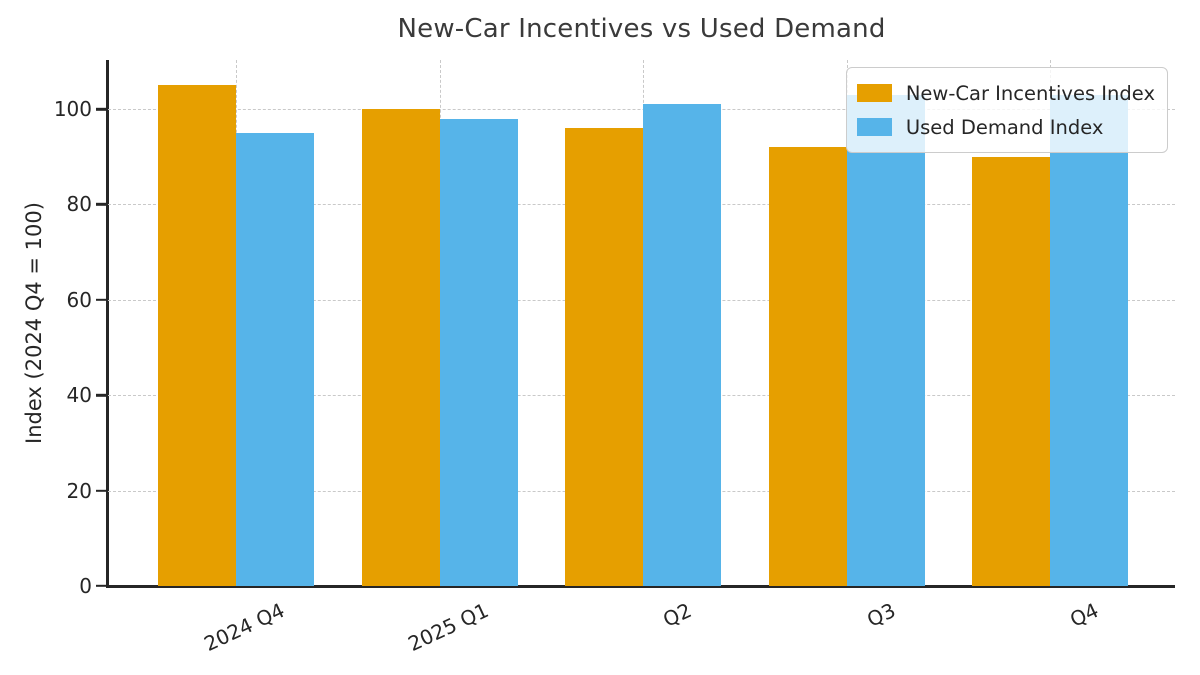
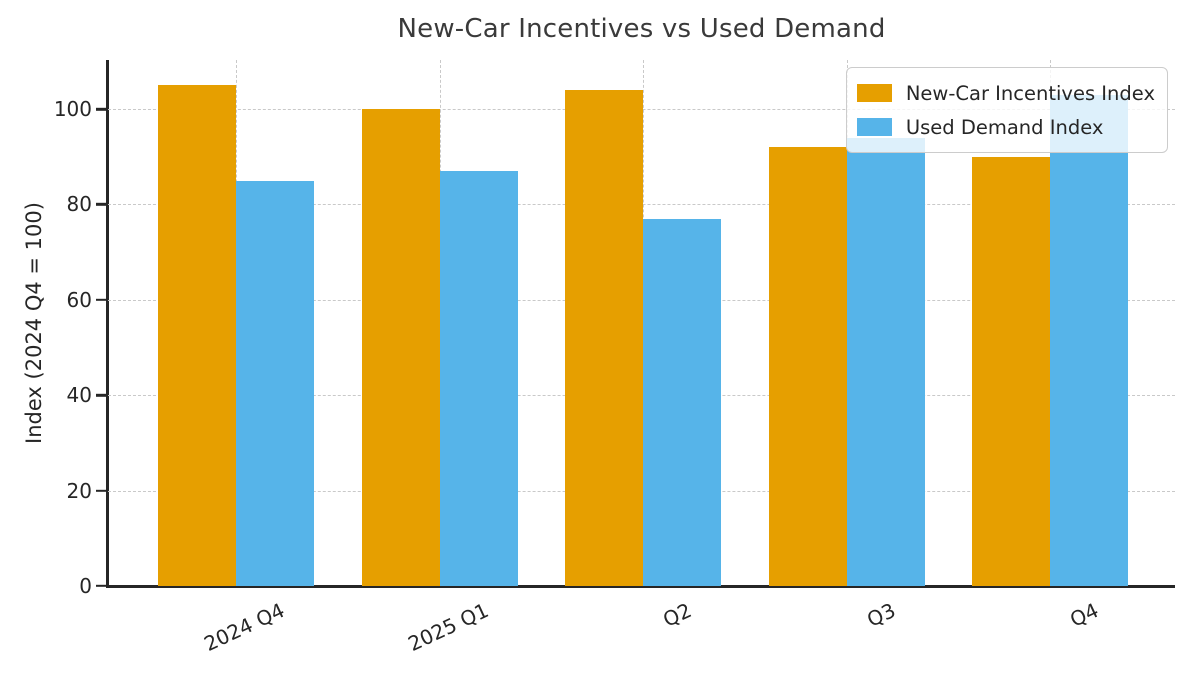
Used Demand Index/2024 Q4: 95 -> 85
Used Demand Index/2025 Q1: 98 -> 87
New-Car Incentives Index/Q2: 96 -> 104
Used Demand Index/Q2: 101 -> 77
Used Demand Index/Q3: 103 -> 94
